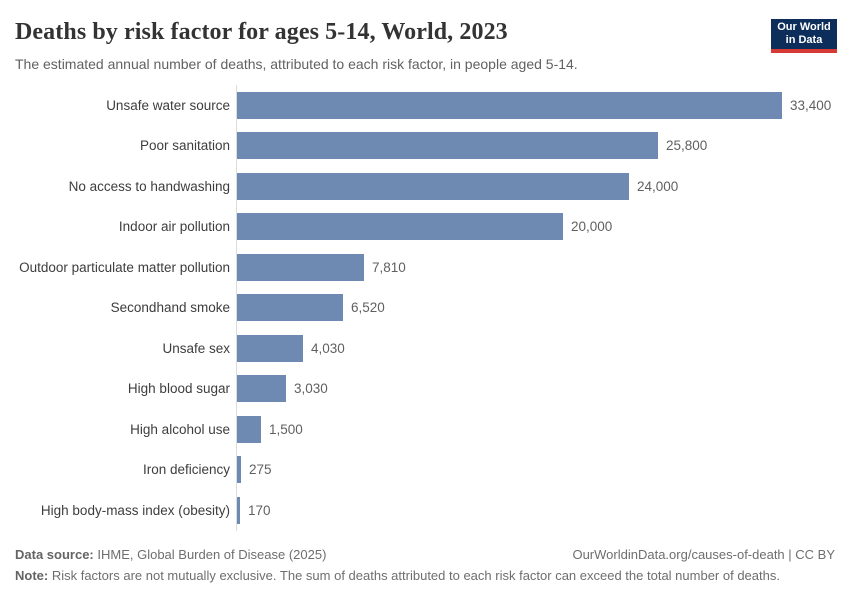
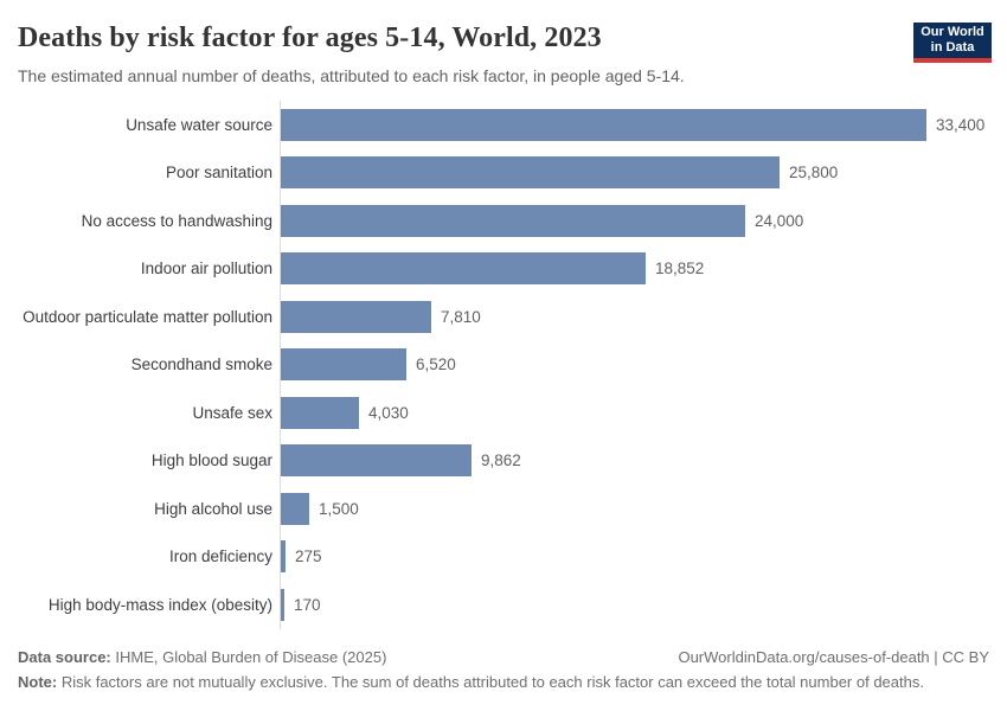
Indoor air pollution: 20,000 -> 18,852
High blood sugar: 3,030 -> 9,862
